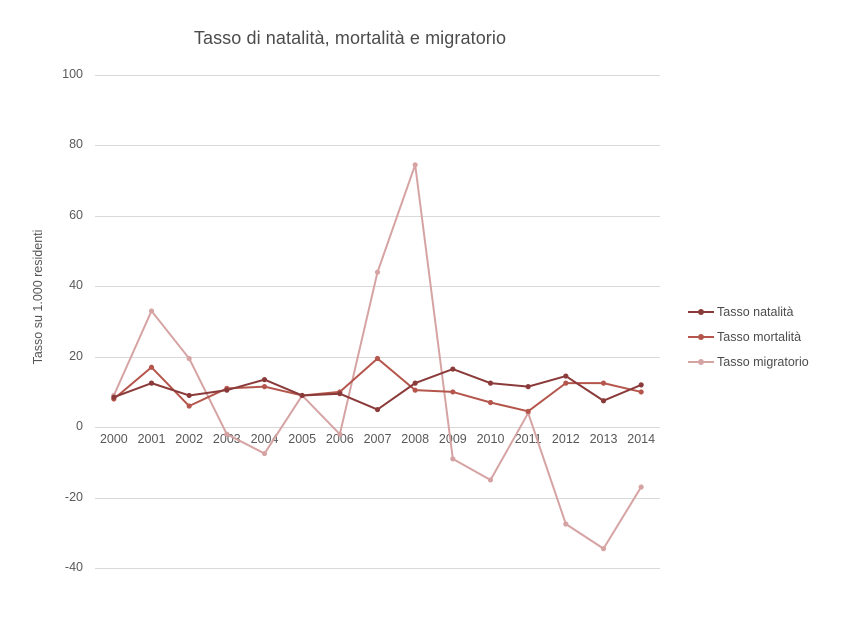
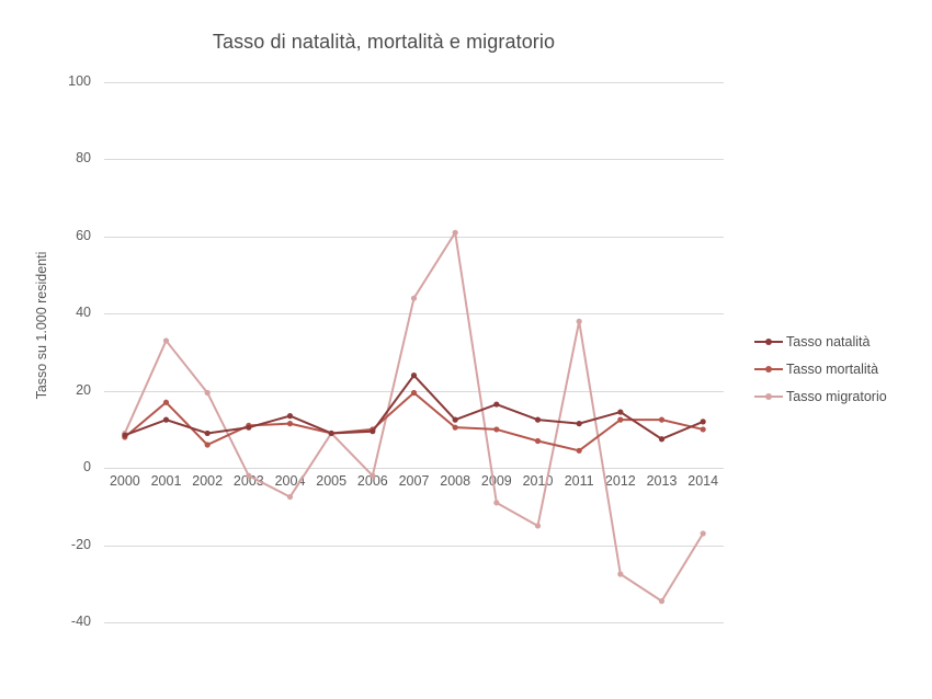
Tasso natalità/2007: 5 -> 24
Tasso migratorio/2008: 74 -> 61
Tasso migratorio/2011: 4 -> 38
